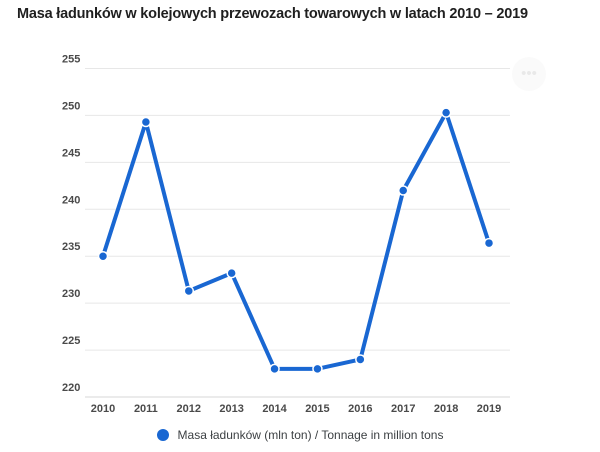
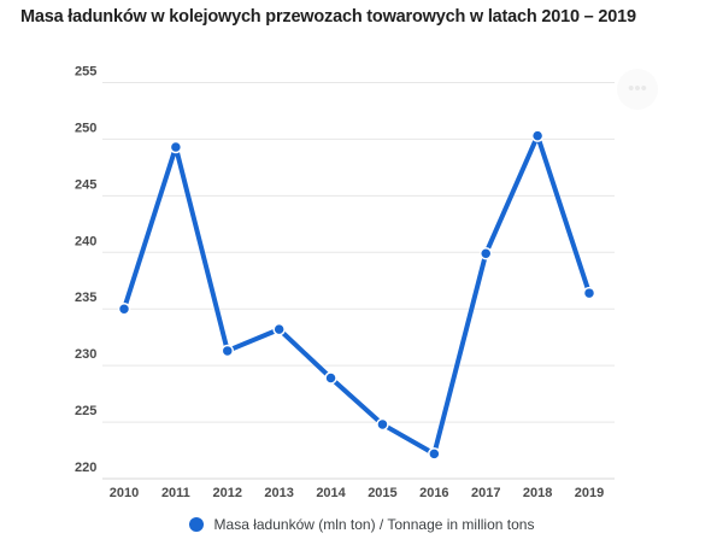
2014: 223 -> 229
2015: 223 -> 225
2016: 224 -> 222
2017: 242 -> 240
